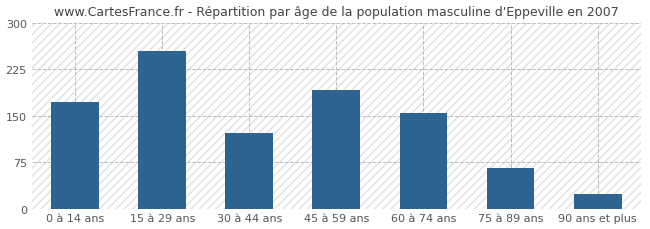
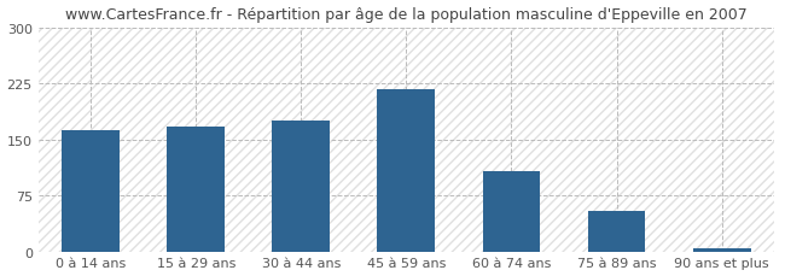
0 à 14 ans: 172 -> 163
15 à 29 ans: 254 -> 167
30 à 44 ans: 122 -> 175
45 à 59 ans: 192 -> 218
60 à 74 ans: 154 -> 107
75 à 89 ans: 66 -> 55
90 ans et plus: 24 -> 4
